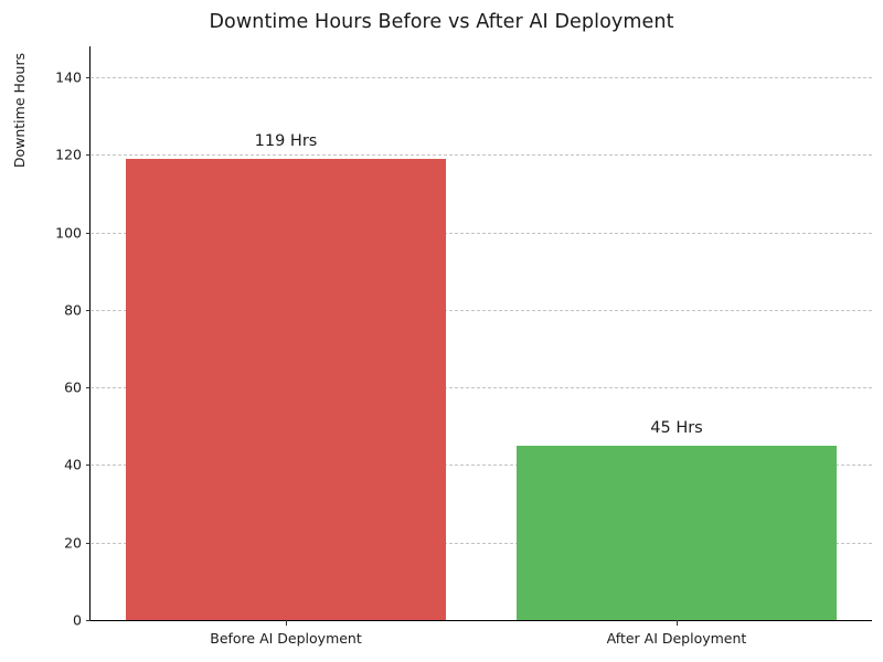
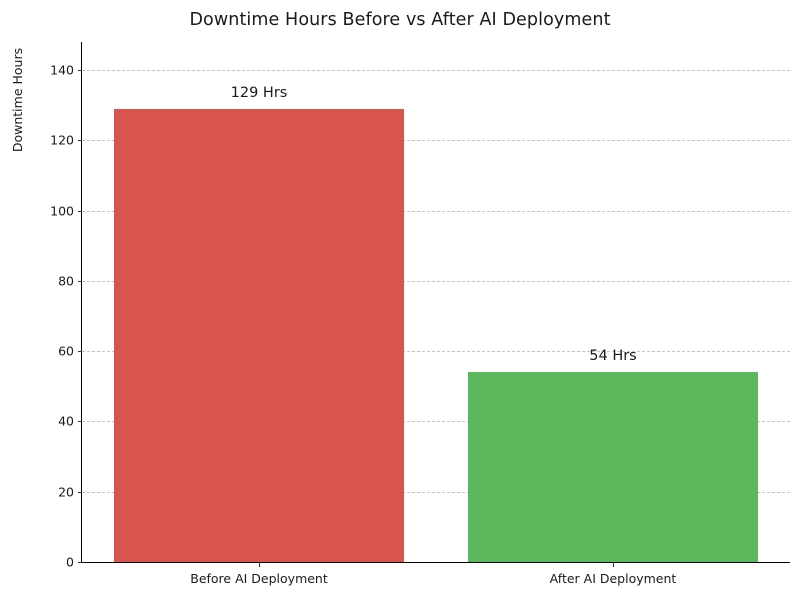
Before AI Deployment: 119 -> 129
After AI Deployment: 45 -> 54
